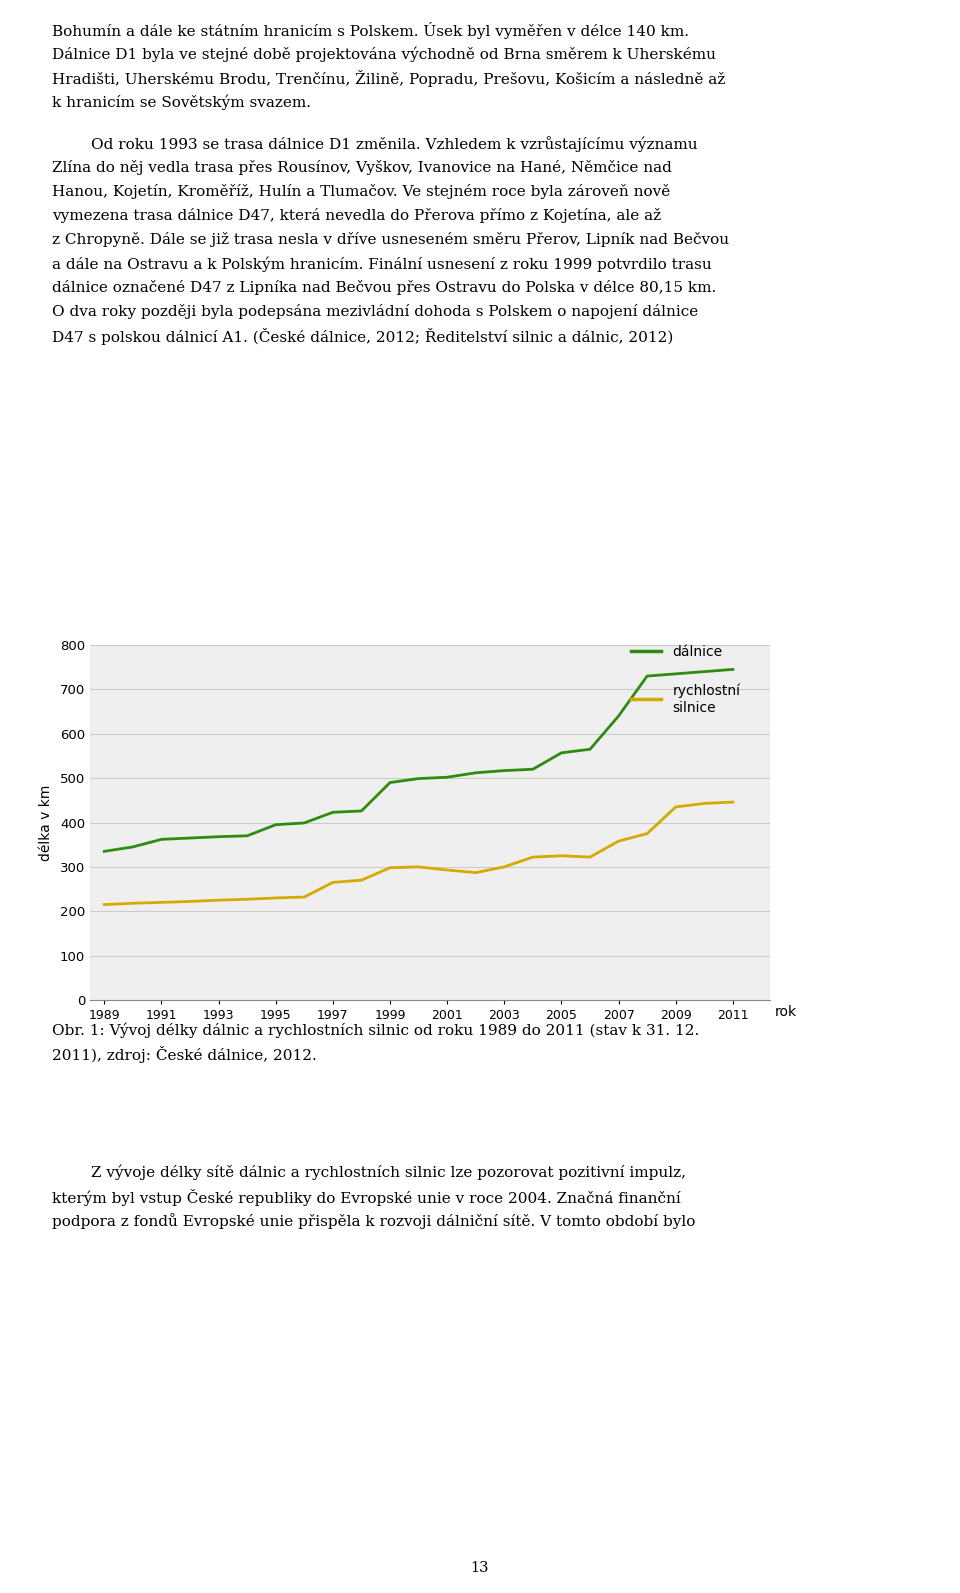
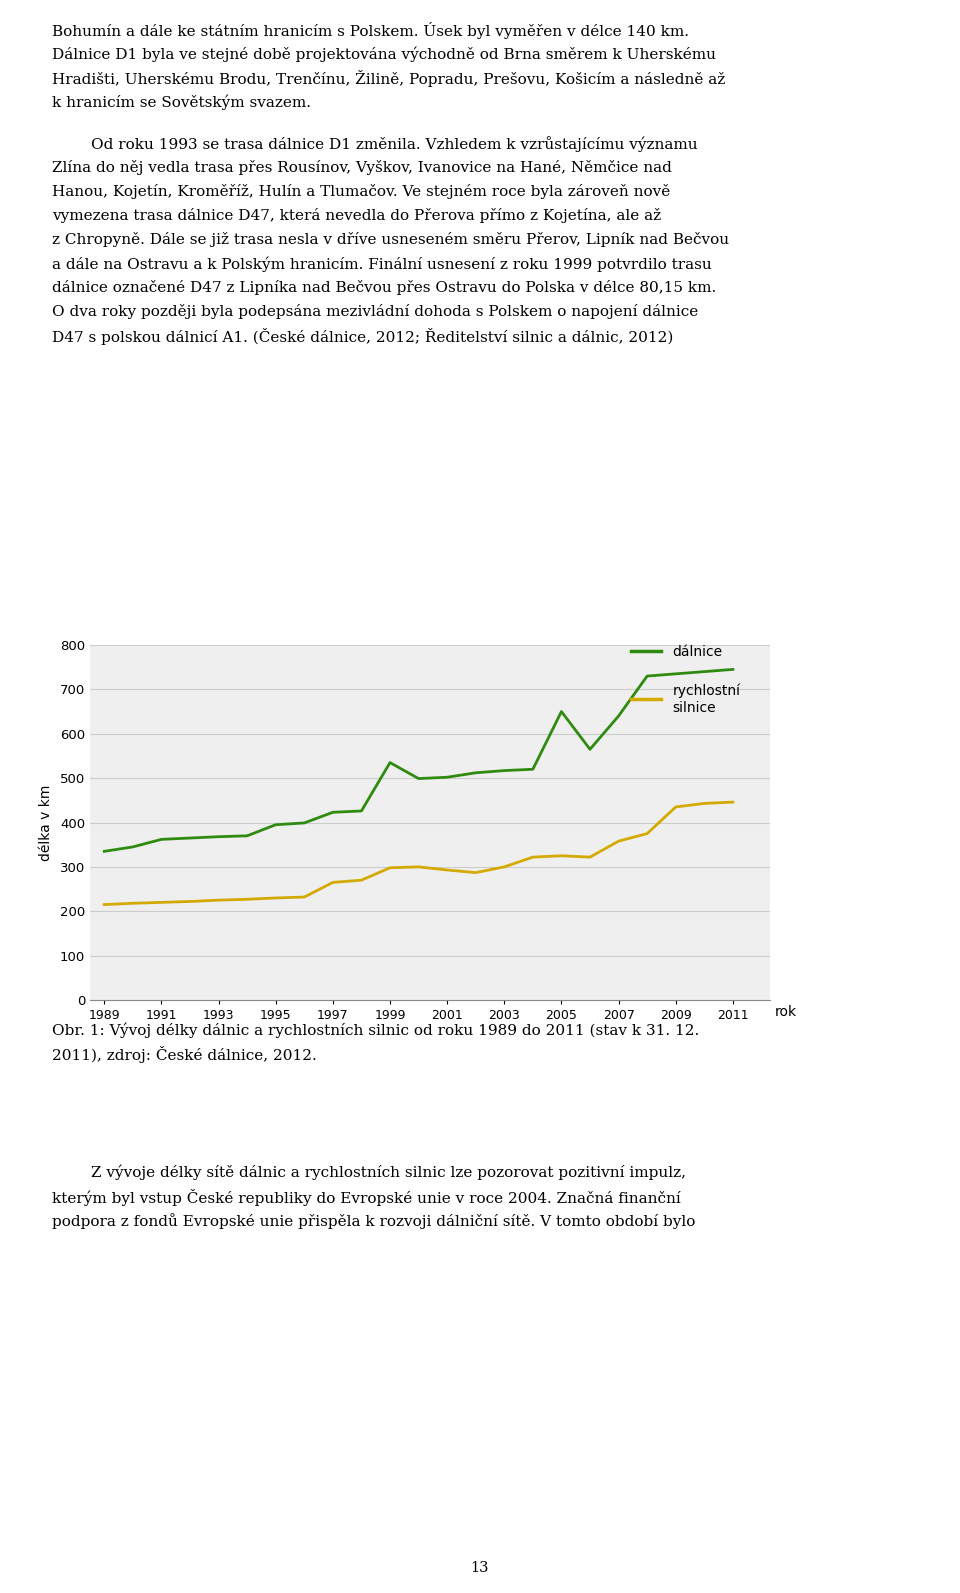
dálnice/1999: 490 -> 535
dálnice/2005: 557 -> 650
